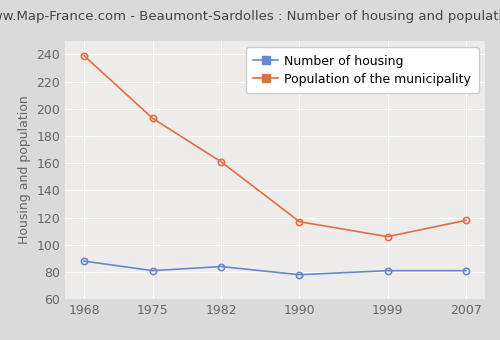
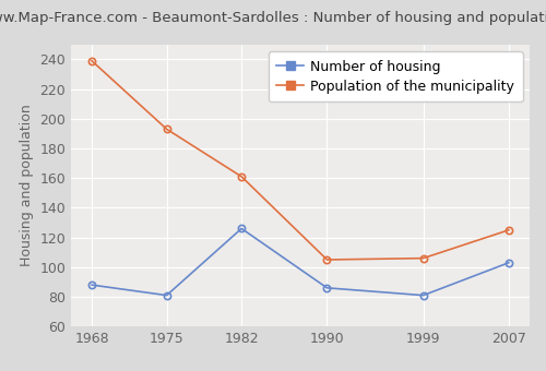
Number of housing/1982: 84 -> 126
Number of housing/1990: 78 -> 86
Population of the municipality/1990: 117 -> 105
Number of housing/2007: 81 -> 103
Population of the municipality/2007: 118 -> 125
